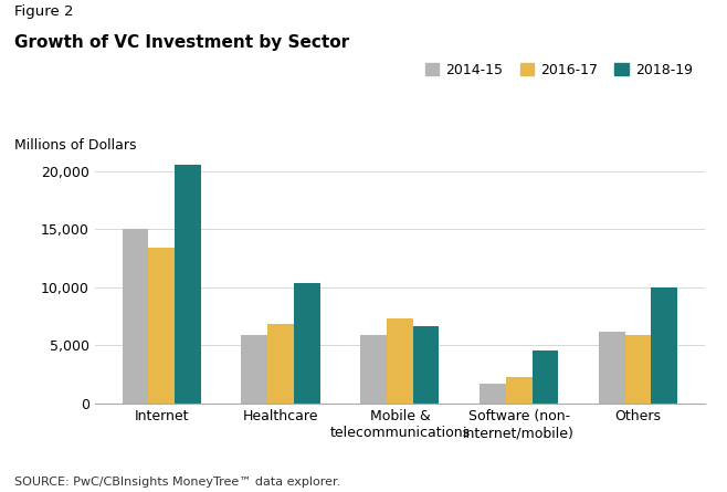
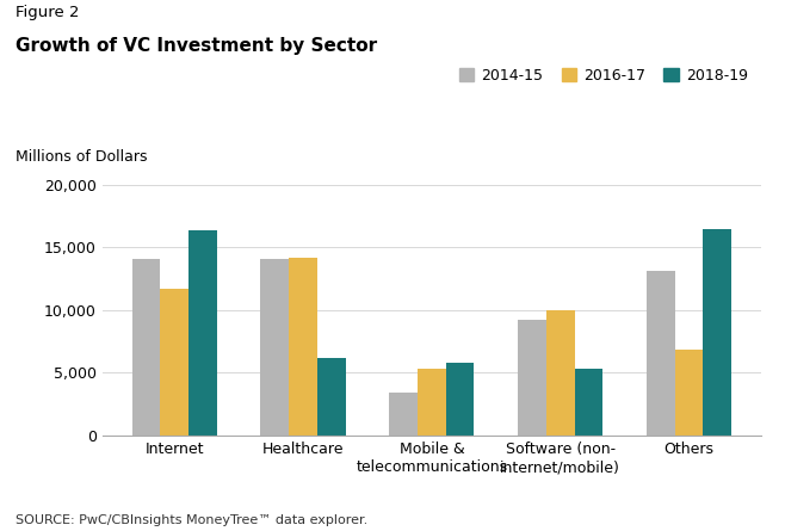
2014-15/Internet: 15,000 -> 14,100
2016-17/Internet: 13,400 -> 11,700
2018-19/Internet: 20,500 -> 16,300
2014-15/Healthcare: 5,900 -> 14,100
2016-17/Healthcare: 6,800 -> 14,200
2018-19/Healthcare: 10,400 -> 6,200
2014-15/Mobile & telecommunications: 5,900 -> 3,400
2016-17/Mobile & telecommunications: 7,300 -> 5,300
2018-19/Mobile & telecommunications: 6,600 -> 5,800
2014-15/Software (non- internet/mobile): 1,700 -> 9,200
2016-17/Software (non- internet/mobile): 2,300 -> 10,000
2018-19/Software (non- internet/mobile): 4,600 -> 5,300
2014-15/Others: 6,200 -> 13,100
2016-17/Others: 5,900 -> 6,800
2018-19/Others: 10,000 -> 16,400
